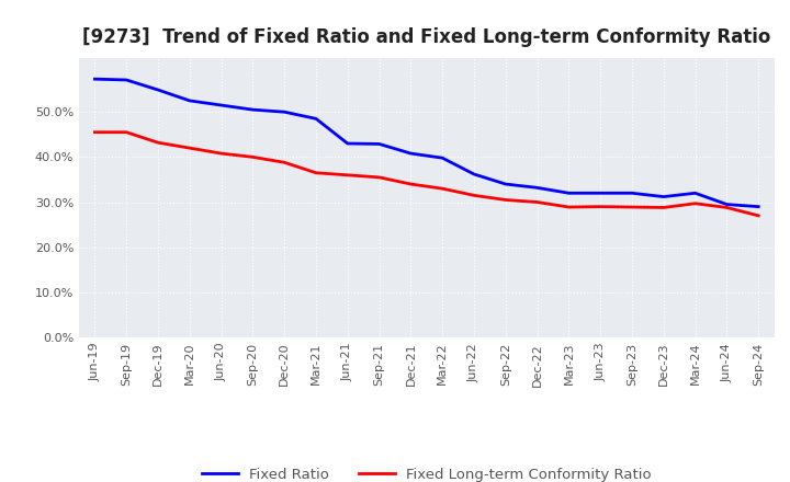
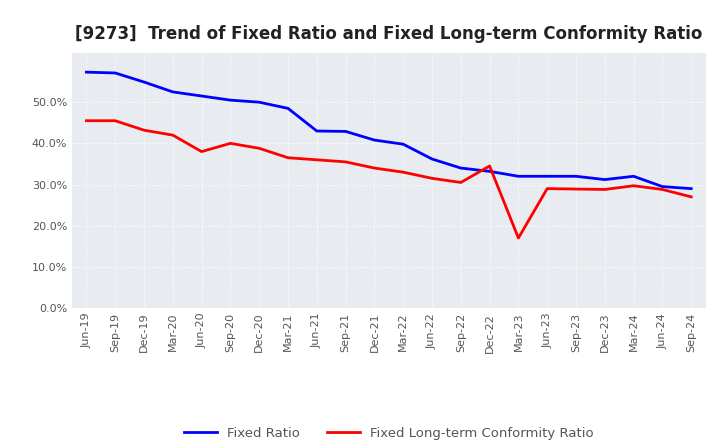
Fixed Long-term Conformity Ratio/Jun-20: 40.8% -> 38.0%
Fixed Long-term Conformity Ratio/Dec-22: 30.0% -> 34.5%
Fixed Long-term Conformity Ratio/Mar-23: 28.9% -> 17.0%
